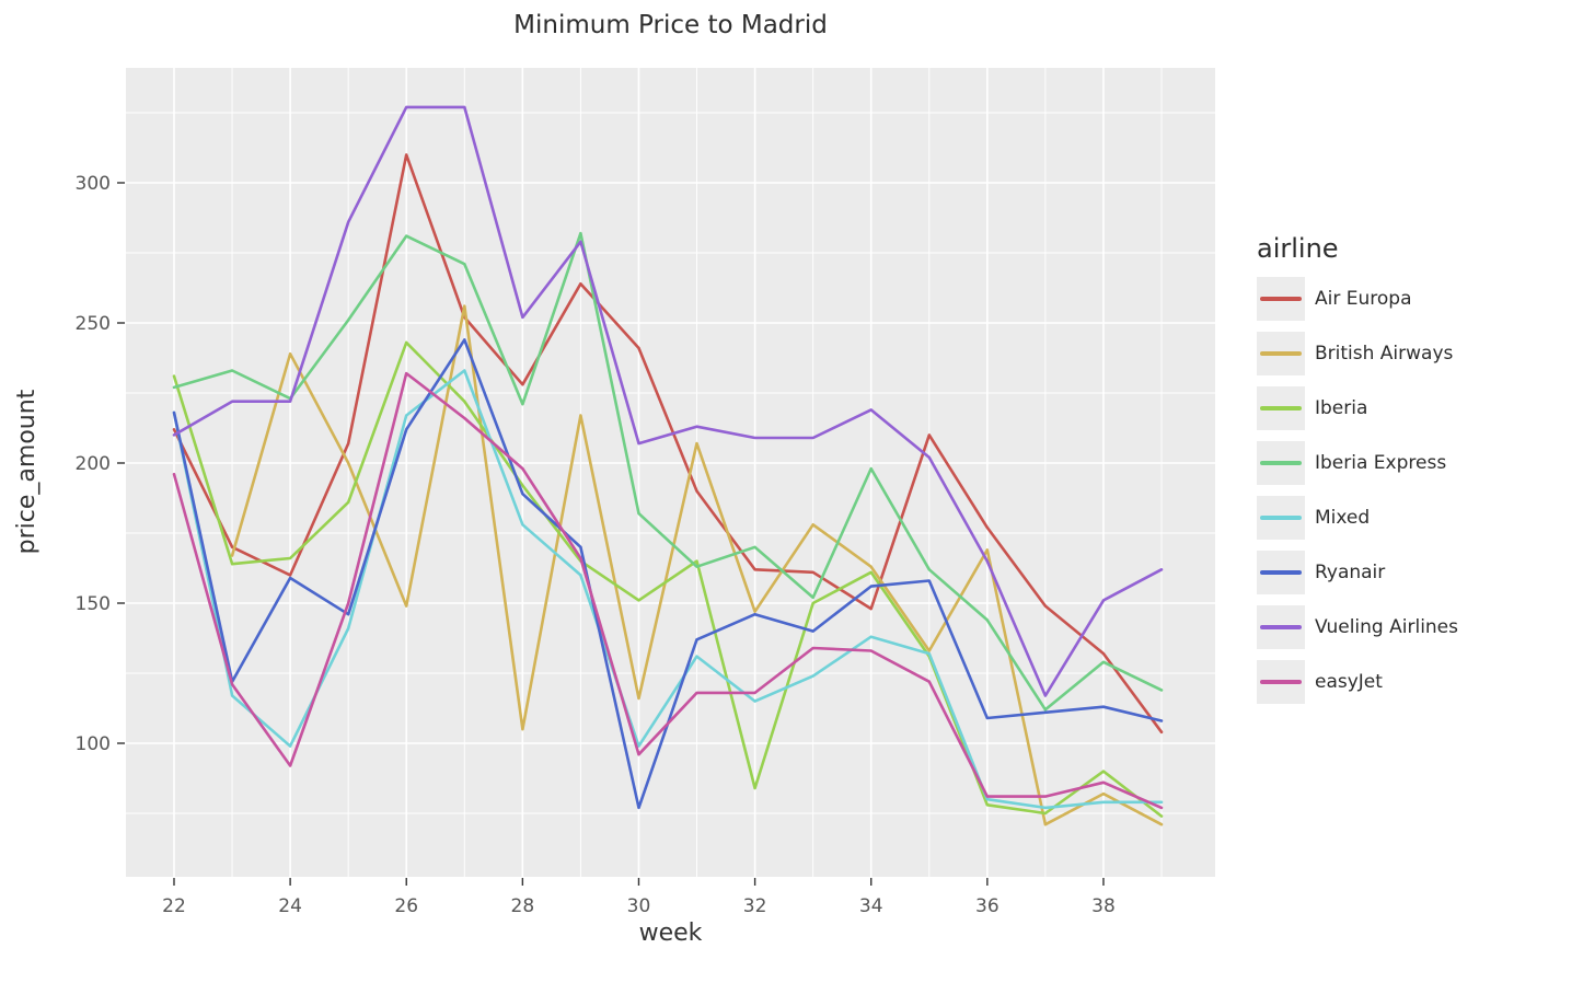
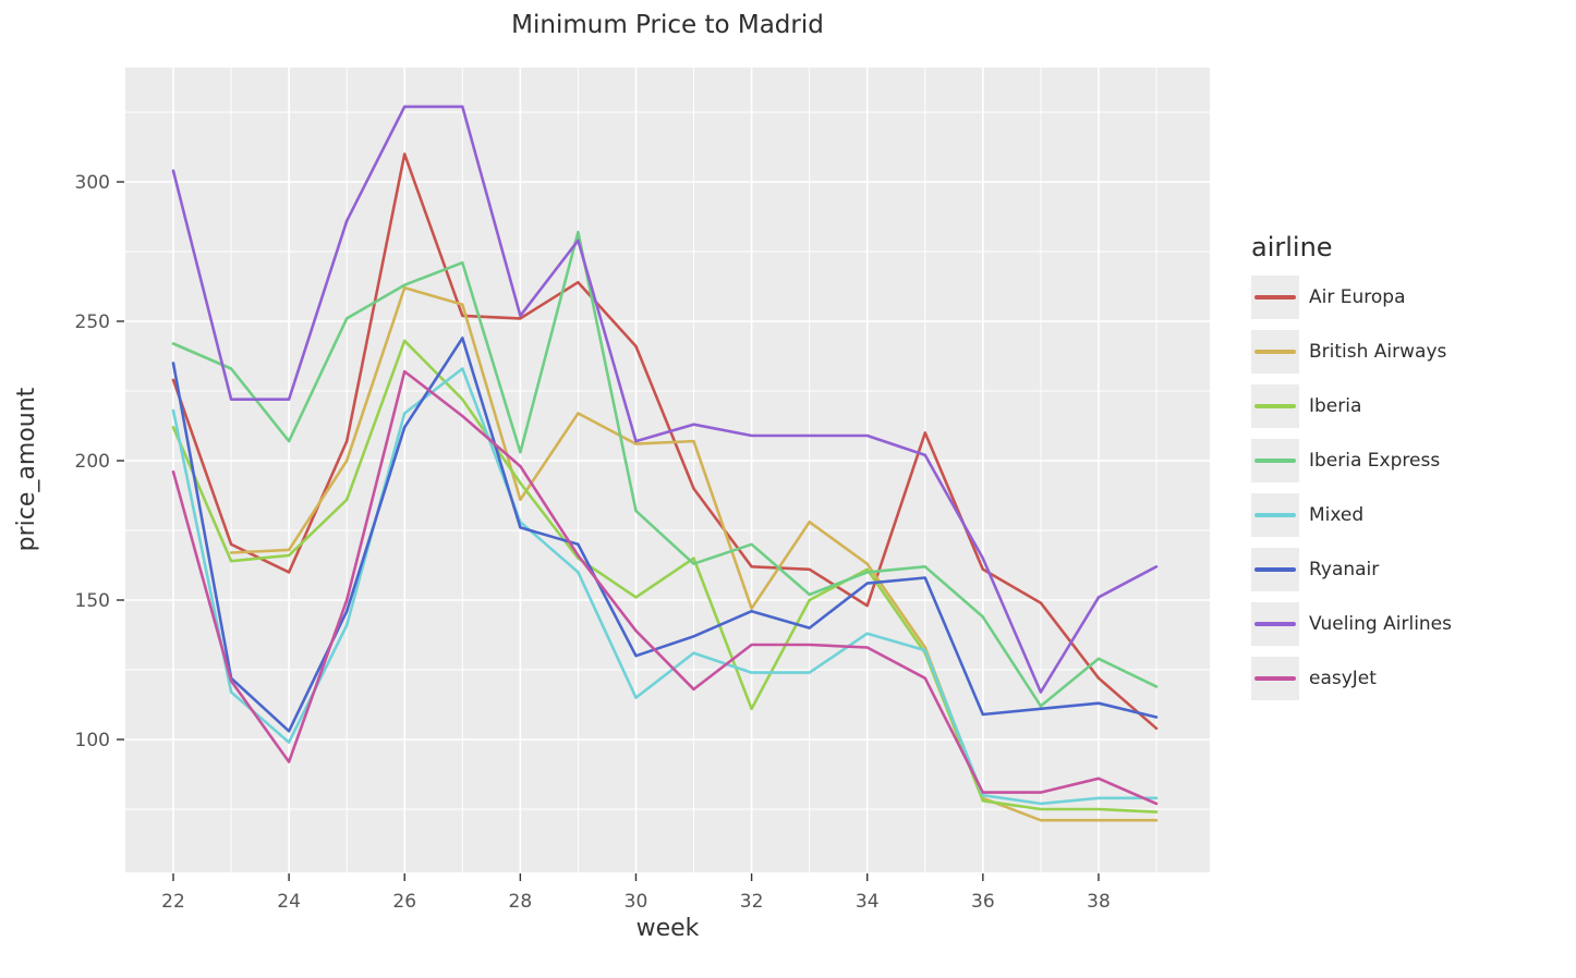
Air Europa/22: 212 -> 229
Iberia/22: 231 -> 212
Iberia Express/22: 227 -> 242
Ryanair/22: 218 -> 235
Vueling Airlines/22: 210 -> 304
British Airways/24: 239 -> 168
Iberia Express/24: 223 -> 207
Ryanair/24: 159 -> 103
British Airways/26: 149 -> 262
Iberia Express/26: 281 -> 263
Air Europa/28: 228 -> 251
British Airways/28: 105 -> 186
Iberia Express/28: 221 -> 203
Ryanair/28: 189 -> 176
British Airways/30: 116 -> 206
Mixed/30: 99 -> 115
Ryanair/30: 77 -> 130
easyJet/30: 96 -> 139
Iberia/32: 84 -> 111
Mixed/32: 115 -> 124
easyJet/32: 118 -> 134
Iberia Express/34: 198 -> 160
Vueling Airlines/34: 219 -> 209
Air Europa/36: 177 -> 161
British Airways/36: 169 -> 79
Air Europa/38: 132 -> 122
British Airways/38: 82 -> 71
Iberia/38: 90 -> 75
